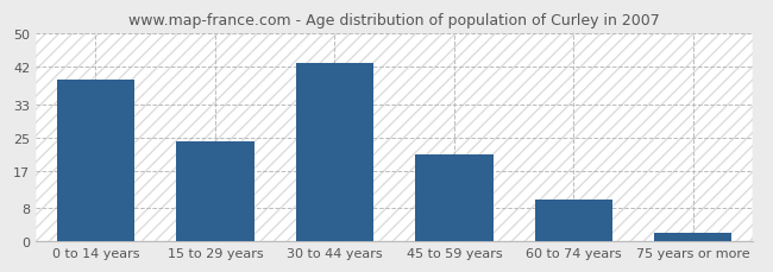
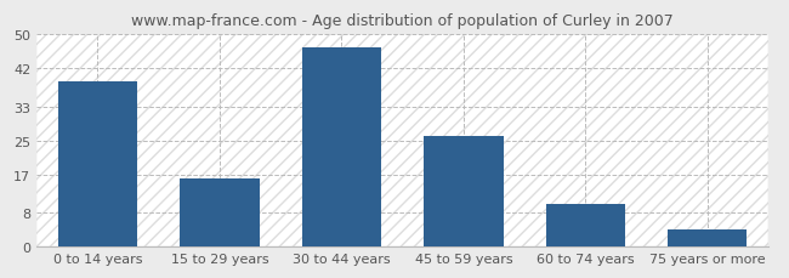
15 to 29 years: 24 -> 16
30 to 44 years: 43 -> 47
45 to 59 years: 21 -> 26
75 years or more: 2 -> 4
